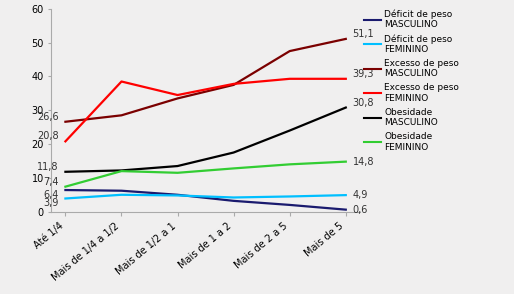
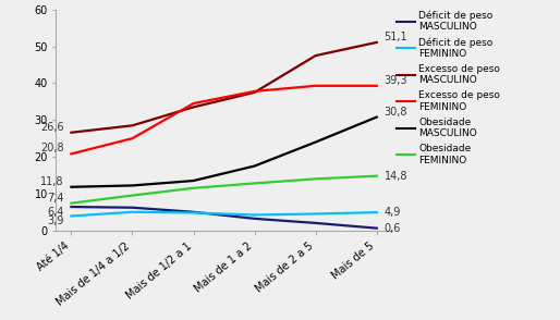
Excesso de peso FEMININO/Mais de 1/4 a 1/2: 38.5 -> 25.0
Obesidade FEMININO/Mais de 1/4 a 1/2: 12.0 -> 9.5
